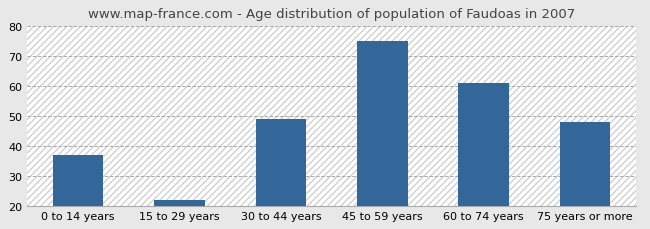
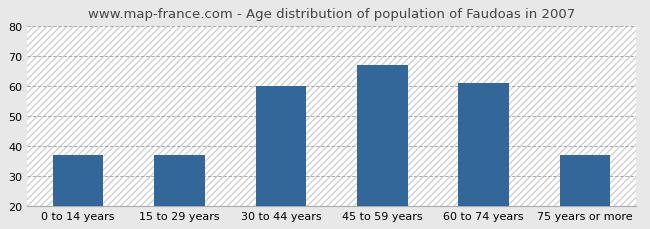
15 to 29 years: 22 -> 37
30 to 44 years: 49 -> 60
45 to 59 years: 75 -> 67
75 years or more: 48 -> 37
